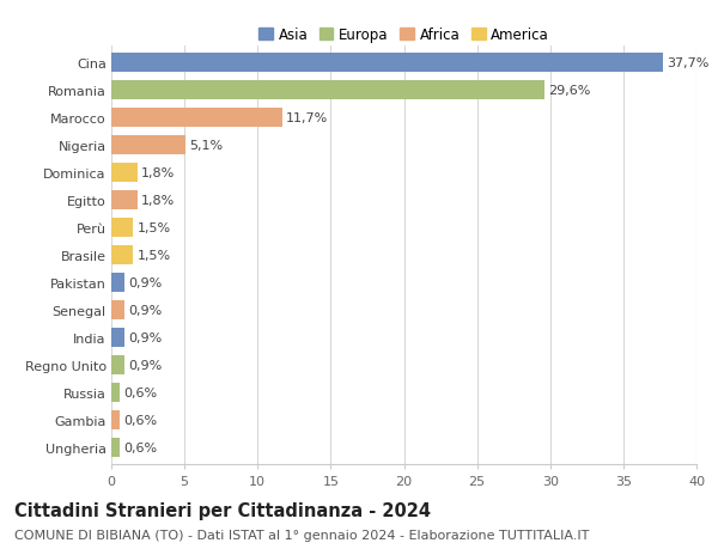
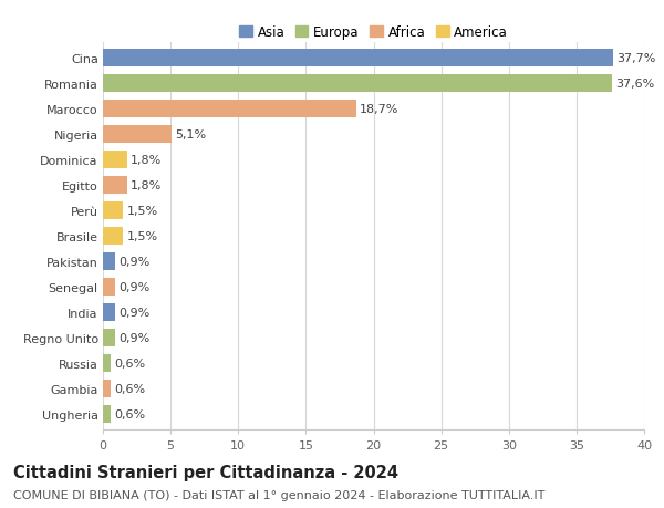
Romania: 29,6% -> 37,6%
Marocco: 11,7% -> 18,7%
